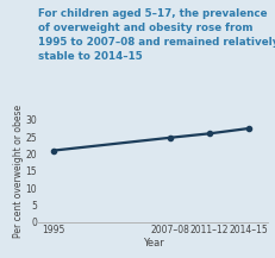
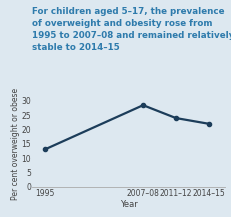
1995: 21.0 -> 13.0
2007–08: 24.8 -> 28.5
2011–12: 26.0 -> 24.0
2014–15: 27.5 -> 22.0
